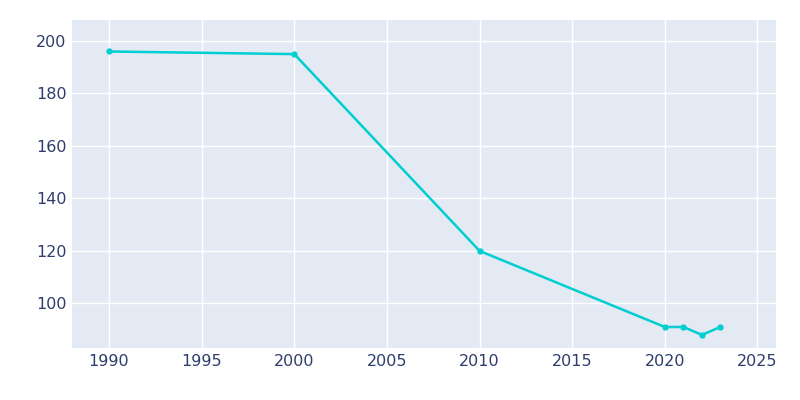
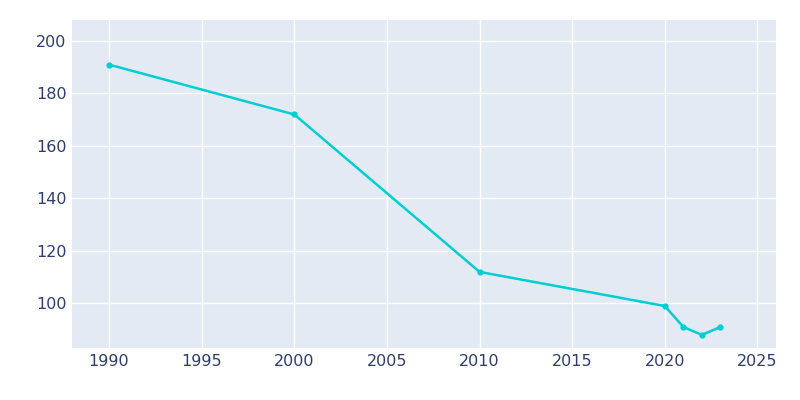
1990: 196 -> 191
2000: 195 -> 172
2010: 120 -> 112
2020: 91 -> 99
